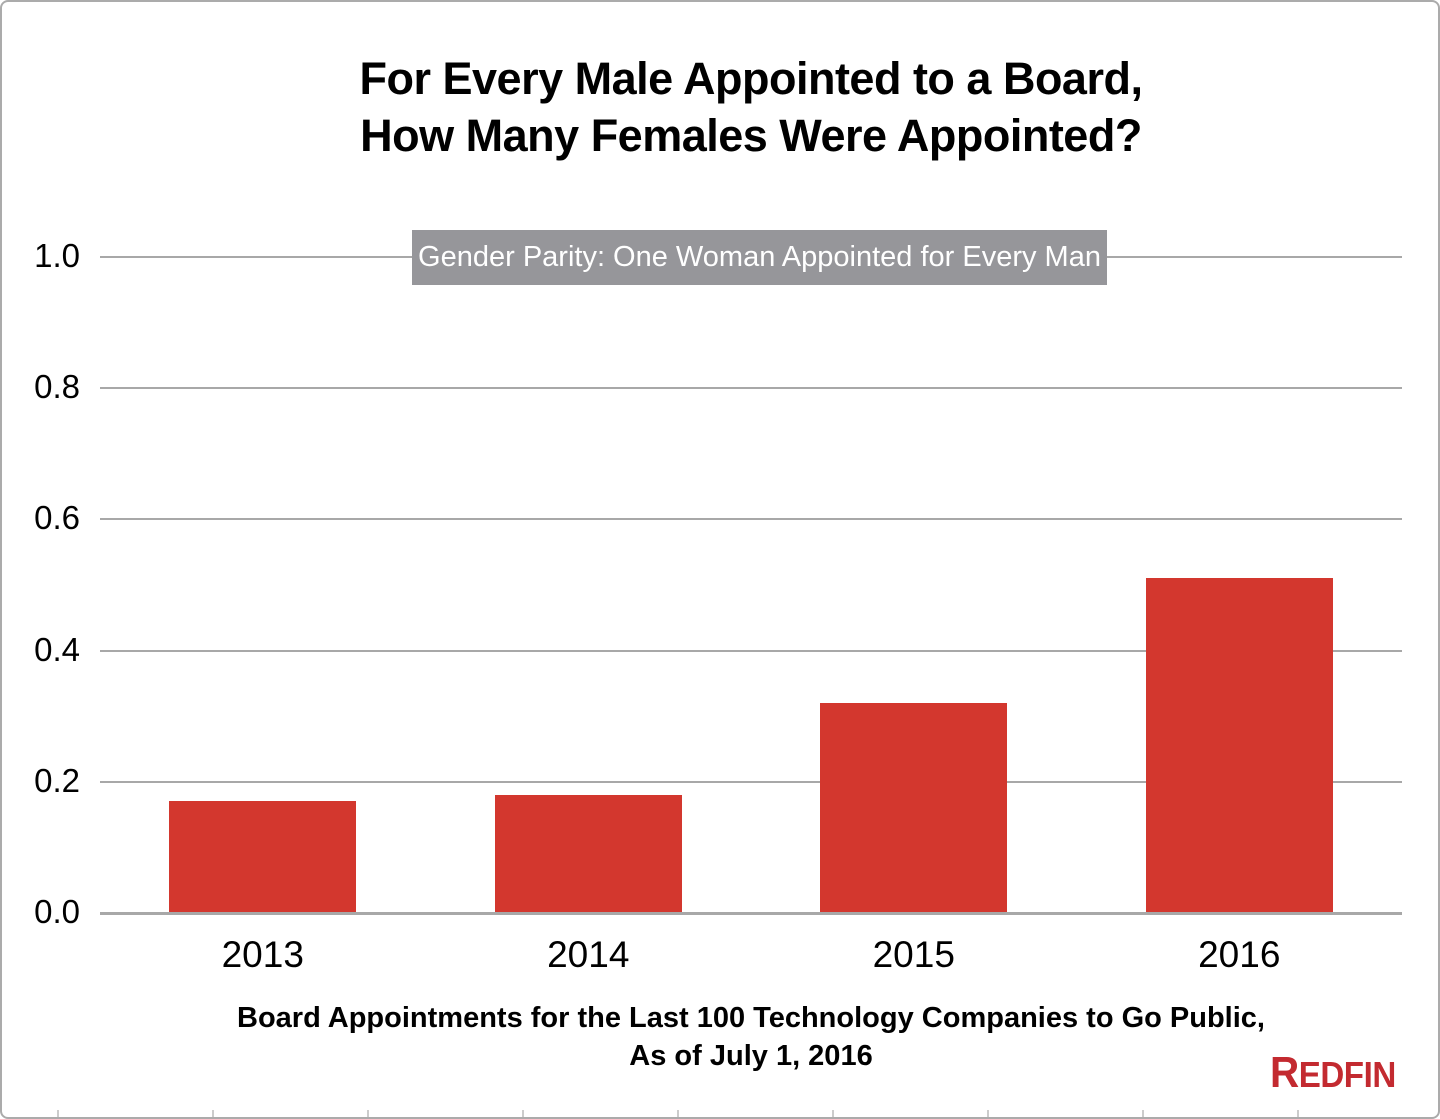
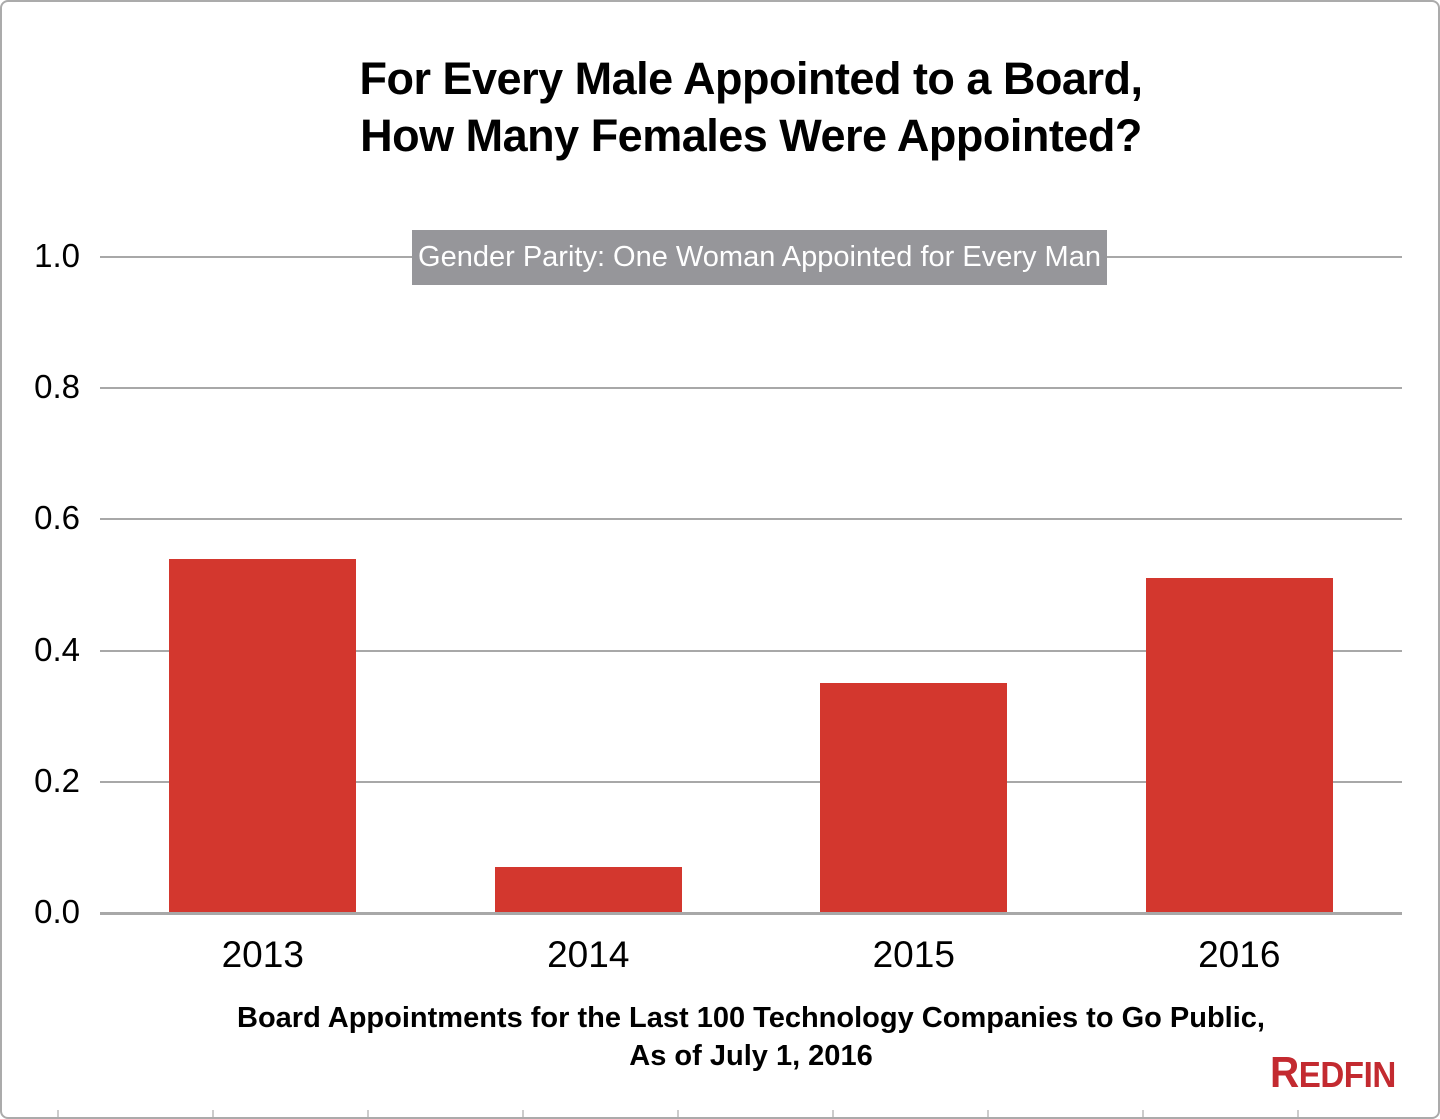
2013: 0.17 -> 0.54
2014: 0.18 -> 0.07
2015: 0.32 -> 0.35
